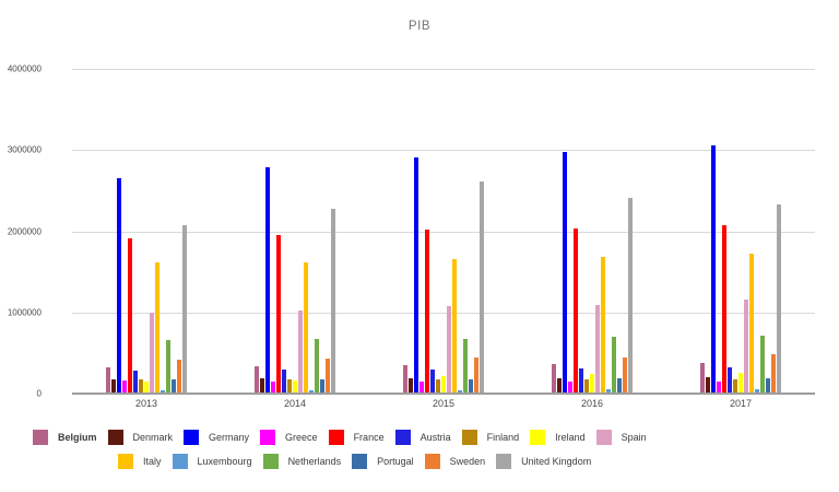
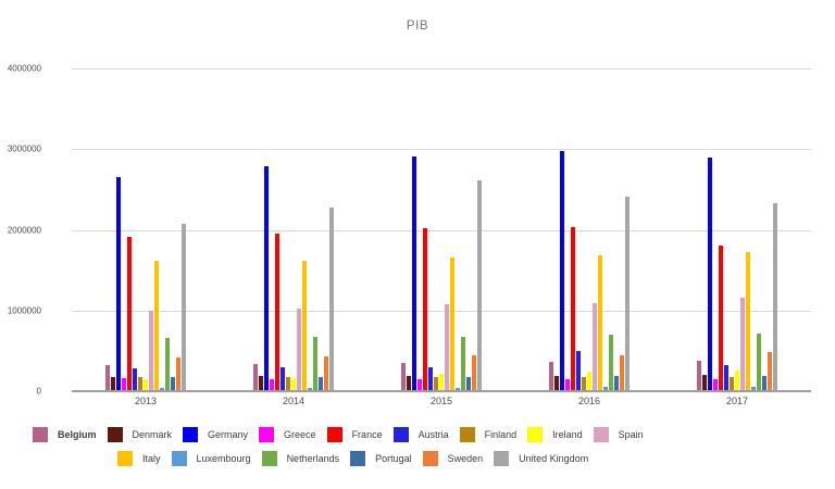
Austria/2016: 300000 -> 500000
Germany/2017: 3100000 -> 2900000
France/2017: 2100000 -> 1800000
